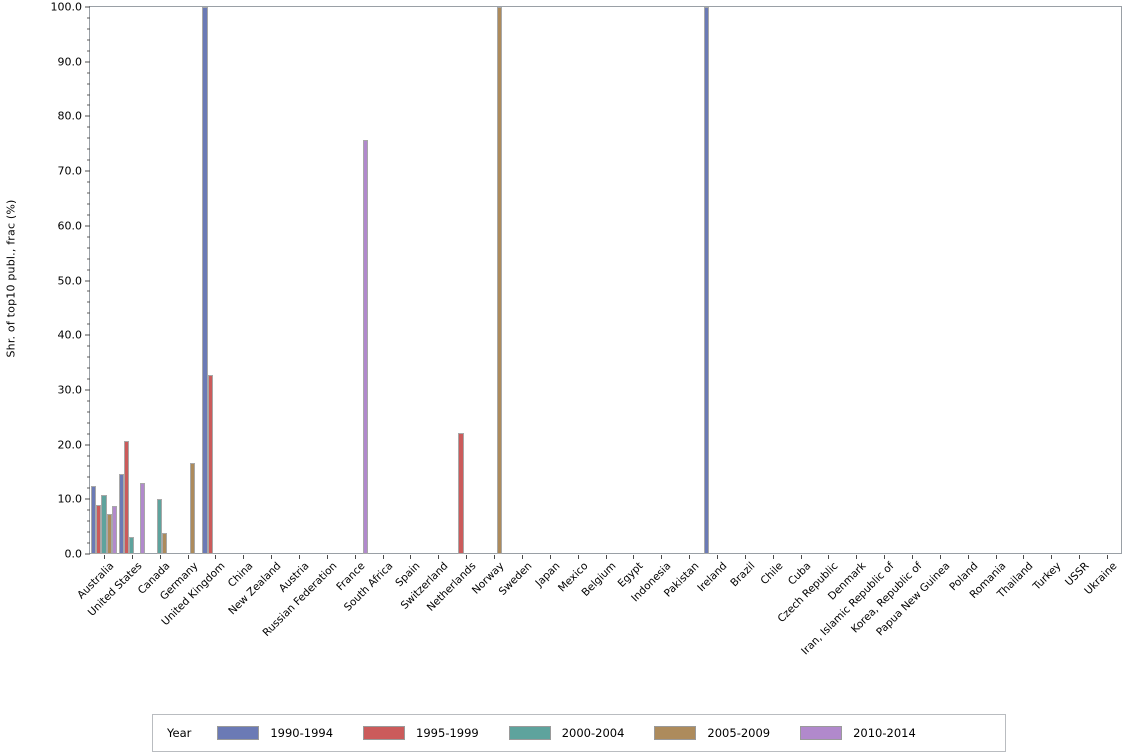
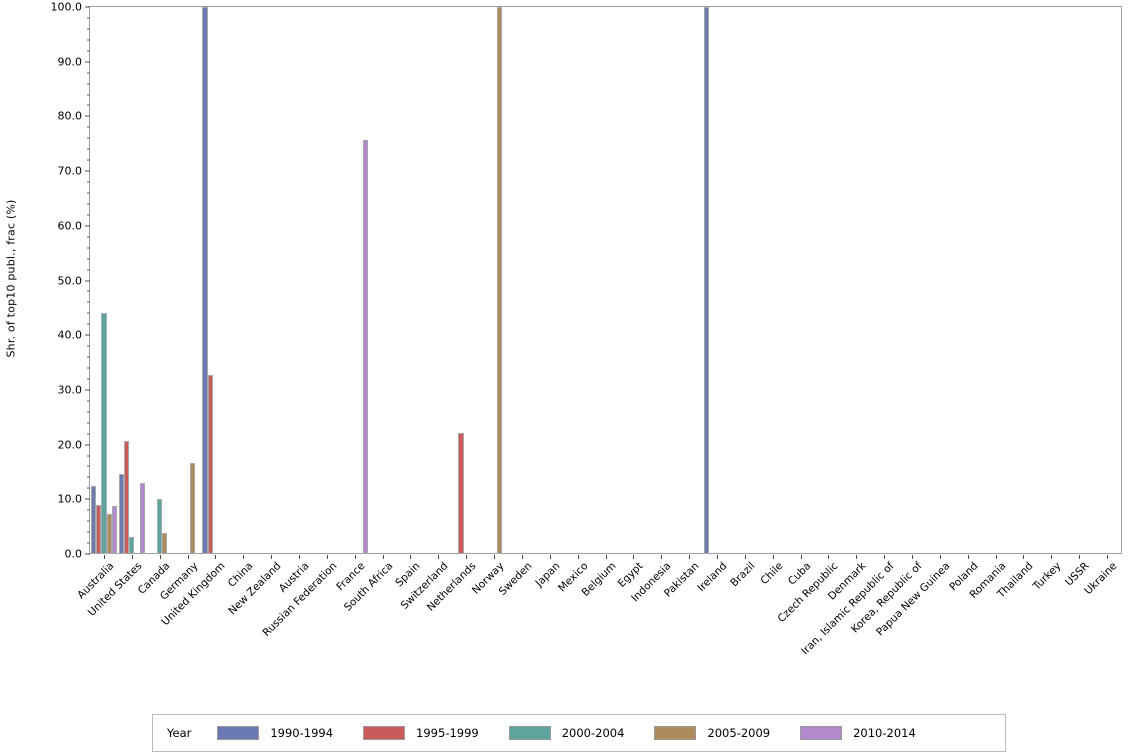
2000-2004/Australia: 11 -> 44
